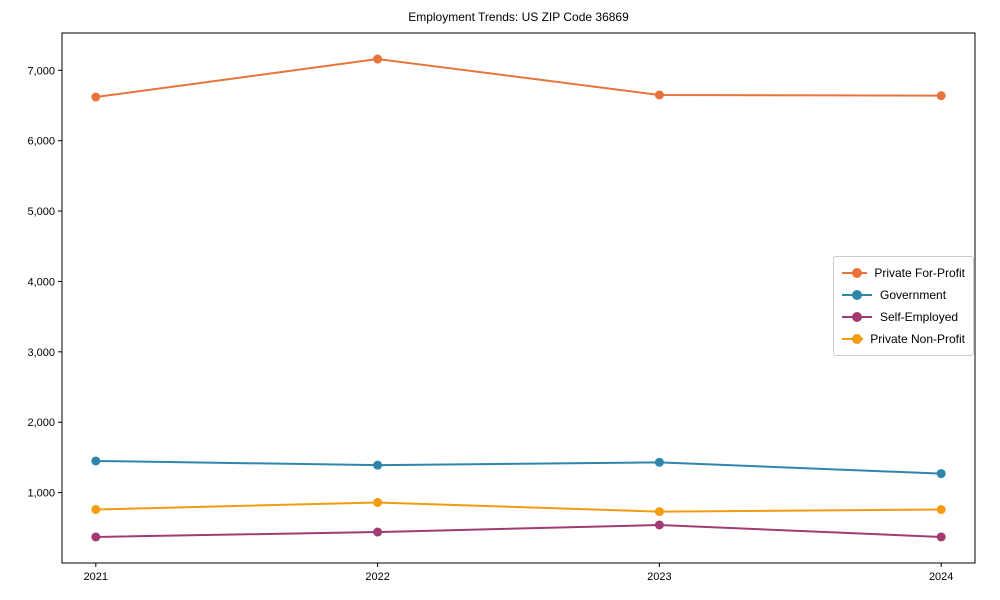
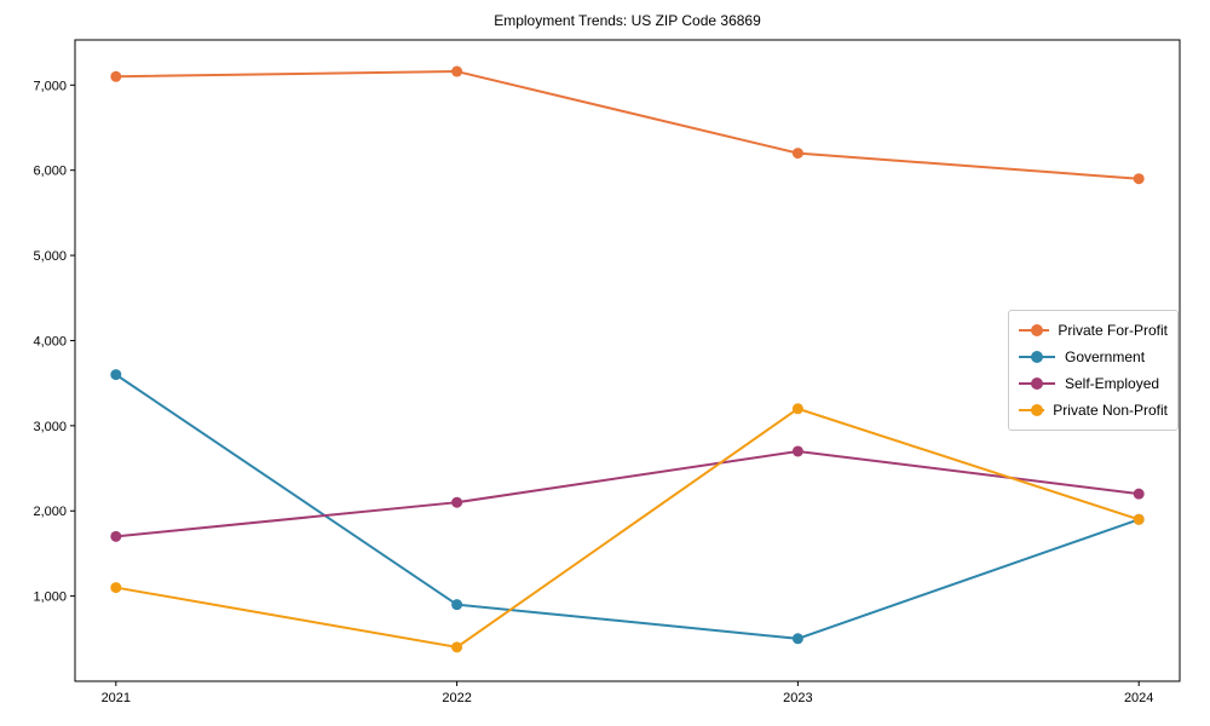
Private For-Profit/2021: 6600 -> 7100
Government/2021: 1400 -> 3600
Self-Employed/2021: 400 -> 1700
Private Non-Profit/2021: 800 -> 1100
Government/2022: 1400 -> 900
Self-Employed/2022: 400 -> 2100
Private Non-Profit/2022: 900 -> 400
Private For-Profit/2023: 6600 -> 6200
Government/2023: 1400 -> 500
Self-Employed/2023: 500 -> 2700
Private Non-Profit/2023: 700 -> 3200
Private For-Profit/2024: 6600 -> 5900
Government/2024: 1300 -> 1900
Self-Employed/2024: 400 -> 2200
Private Non-Profit/2024: 800 -> 1900
